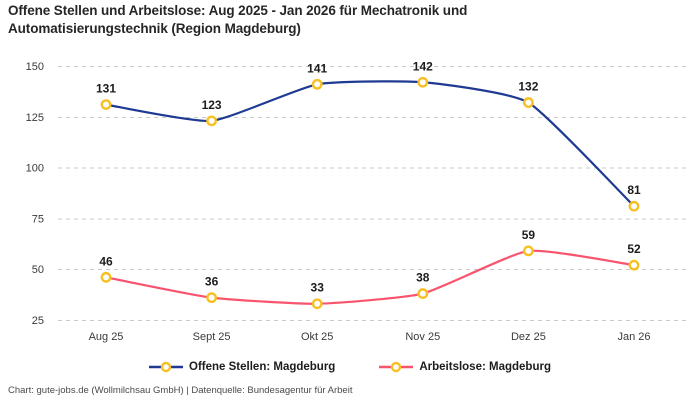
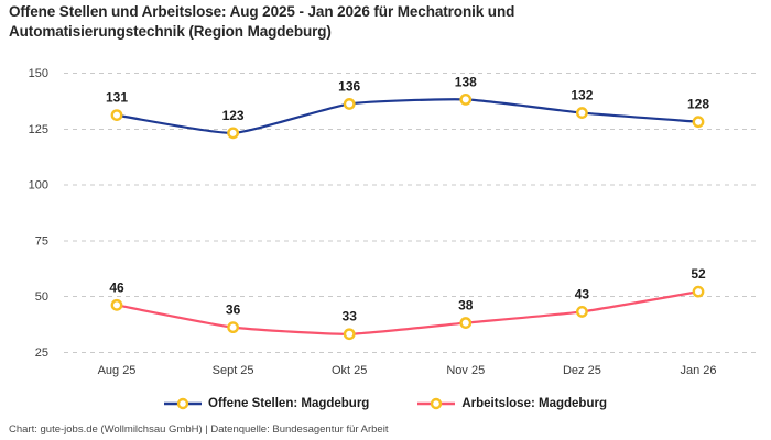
Offene Stellen: Magdeburg/Okt 25: 141 -> 136
Offene Stellen: Magdeburg/Nov 25: 142 -> 138
Arbeitslose: Magdeburg/Dez 25: 59 -> 43
Offene Stellen: Magdeburg/Jan 26: 81 -> 128
